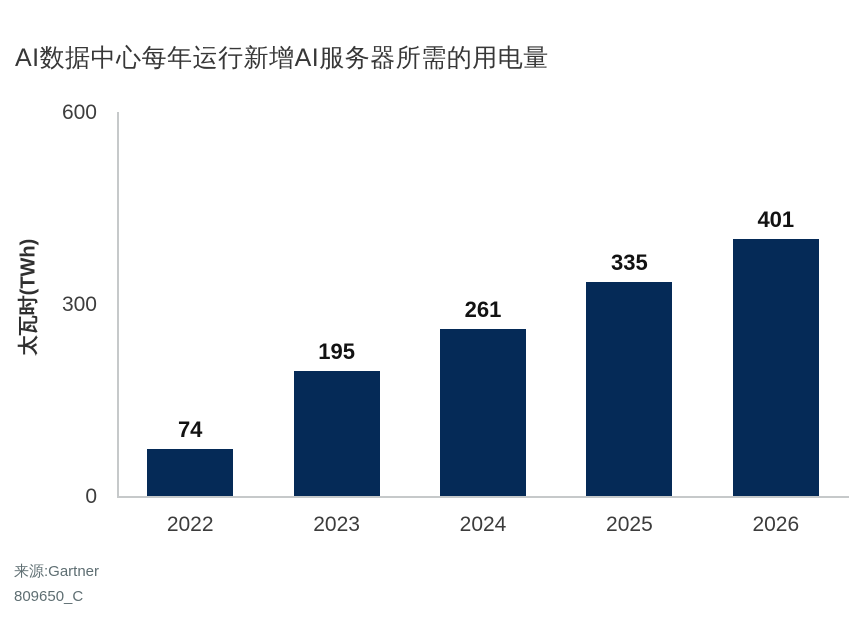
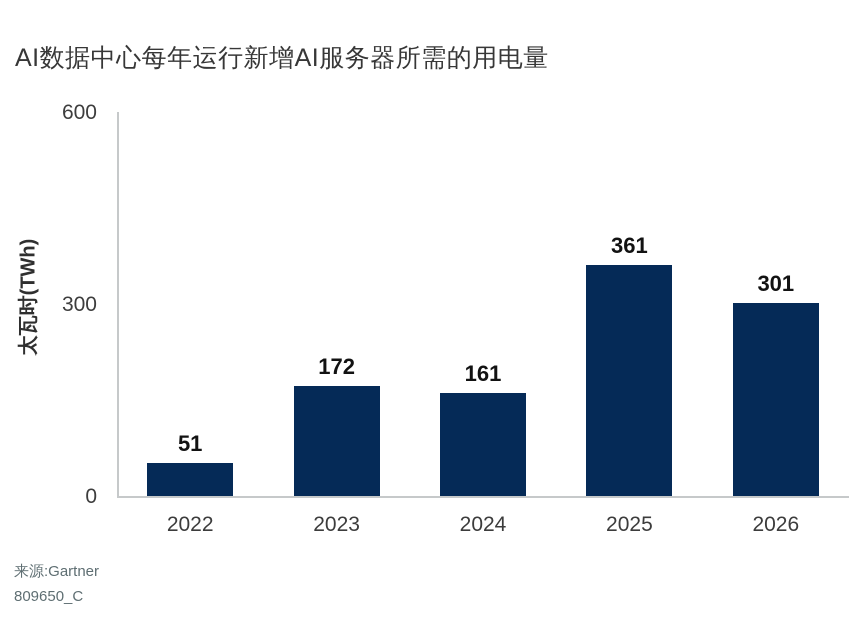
2022: 74 -> 51
2023: 195 -> 172
2024: 261 -> 161
2025: 335 -> 361
2026: 401 -> 301
